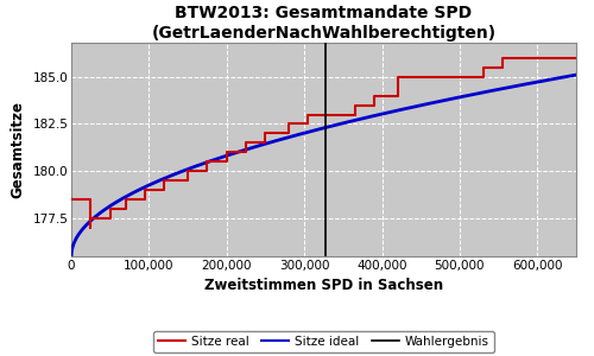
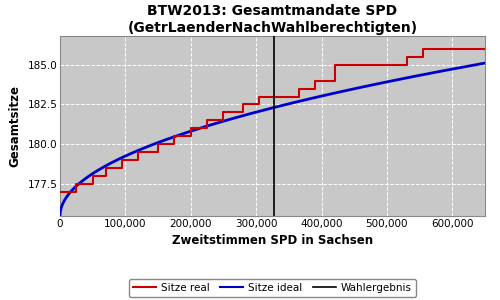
Sitze real/0: 178.5 -> 177.0
